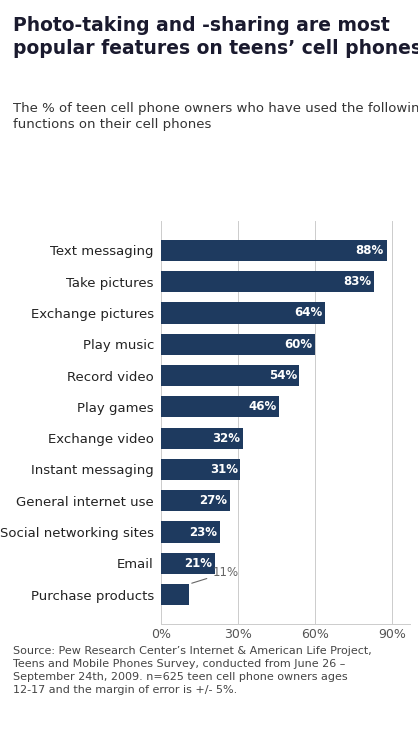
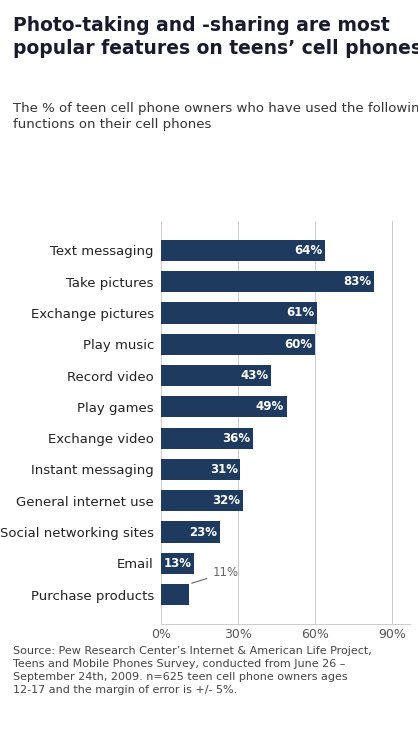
Text messaging: 88% -> 64%
Exchange pictures: 64% -> 61%
Record video: 54% -> 43%
Play games: 46% -> 49%
Exchange video: 32% -> 36%
General internet use: 27% -> 32%
Email: 21% -> 13%
